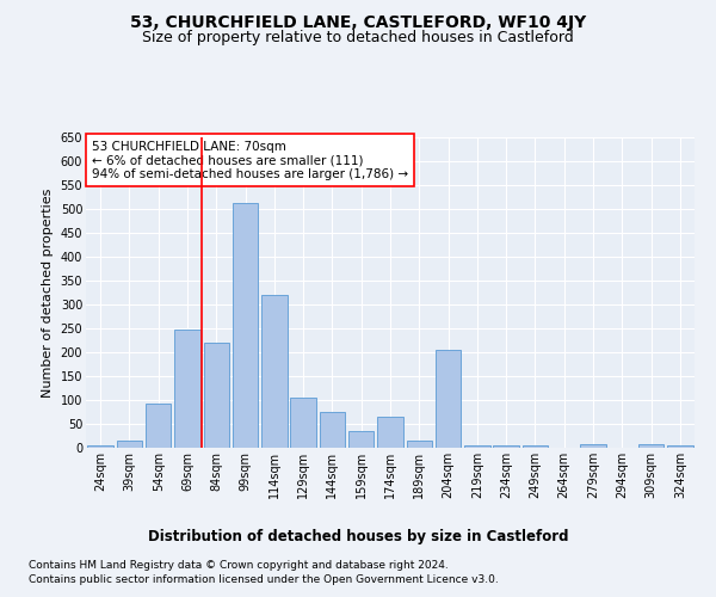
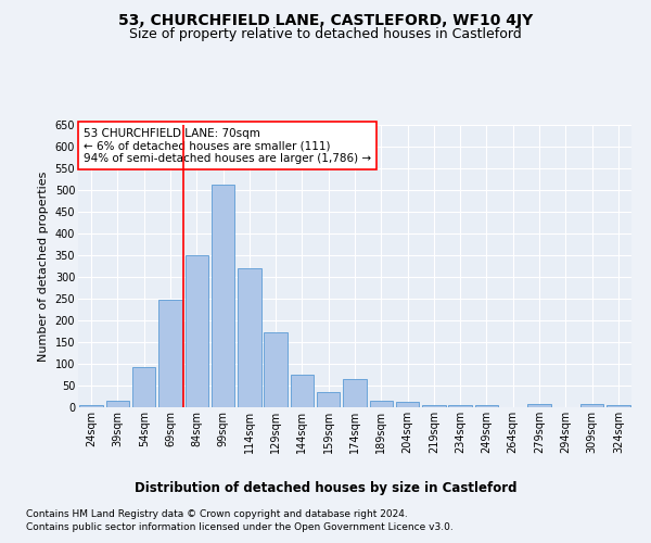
84sqm: 220 -> 349
129sqm: 105 -> 173
204sqm: 205 -> 12
